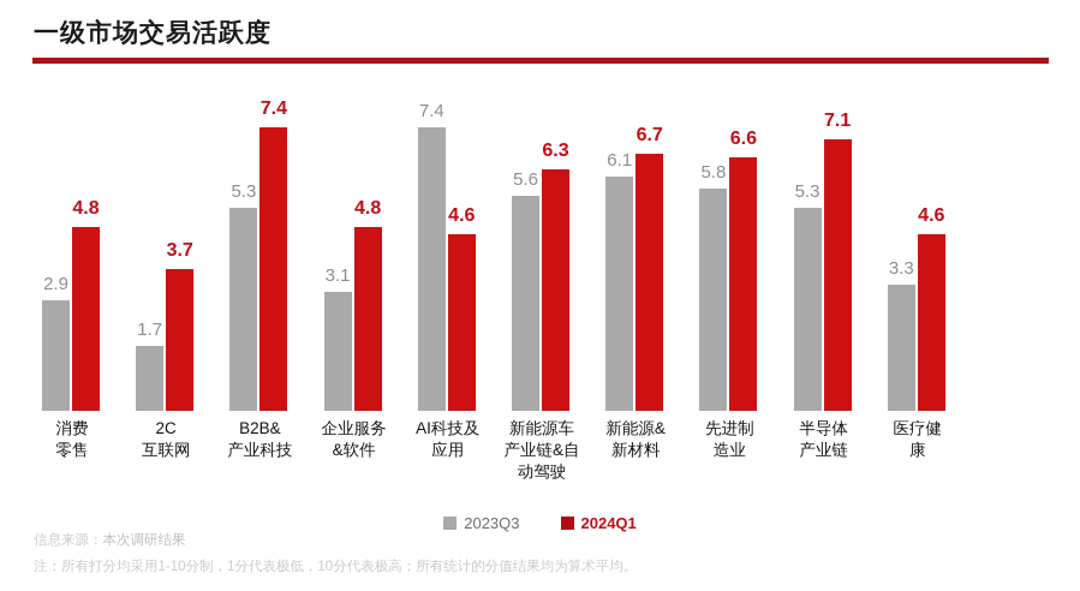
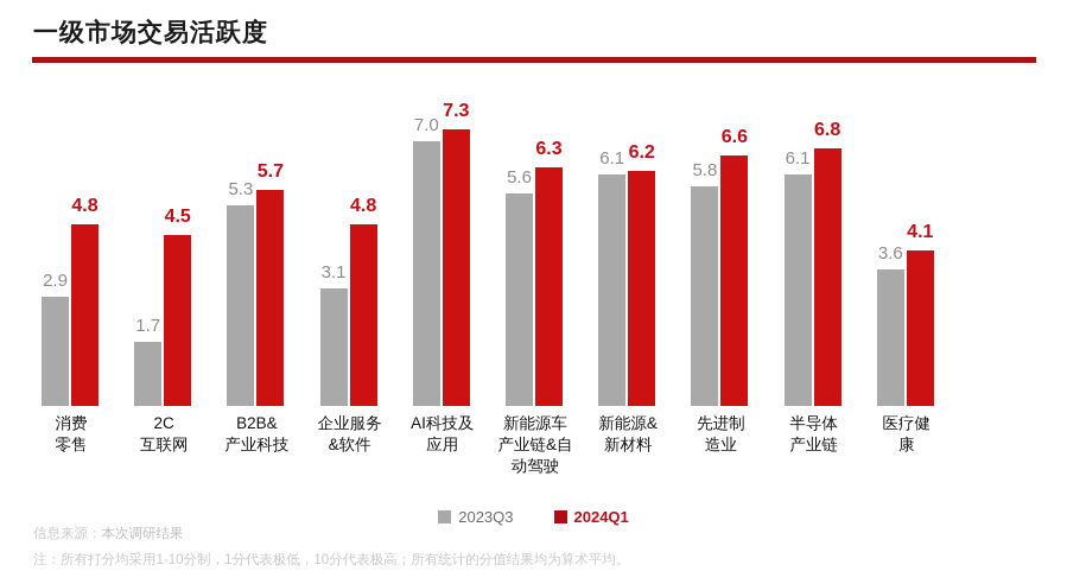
2024Q1/2C 互联网: 3.7 -> 4.5
2024Q1/B2B& 产业科技: 7.4 -> 5.7
2023Q3/AI科技及 应用: 7.4 -> 7.0
2024Q1/AI科技及 应用: 4.6 -> 7.3
2024Q1/新能源& 新材料: 6.7 -> 6.2
2023Q3/半导体 产业链: 5.3 -> 6.1
2024Q1/半导体 产业链: 7.1 -> 6.8
2023Q3/医疗健 康: 3.3 -> 3.6
2024Q1/医疗健 康: 4.6 -> 4.1
